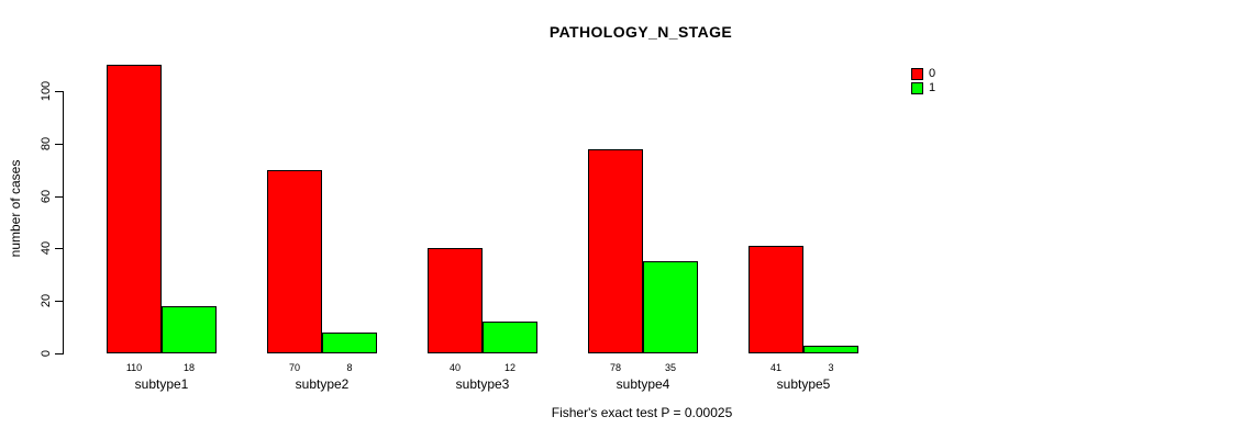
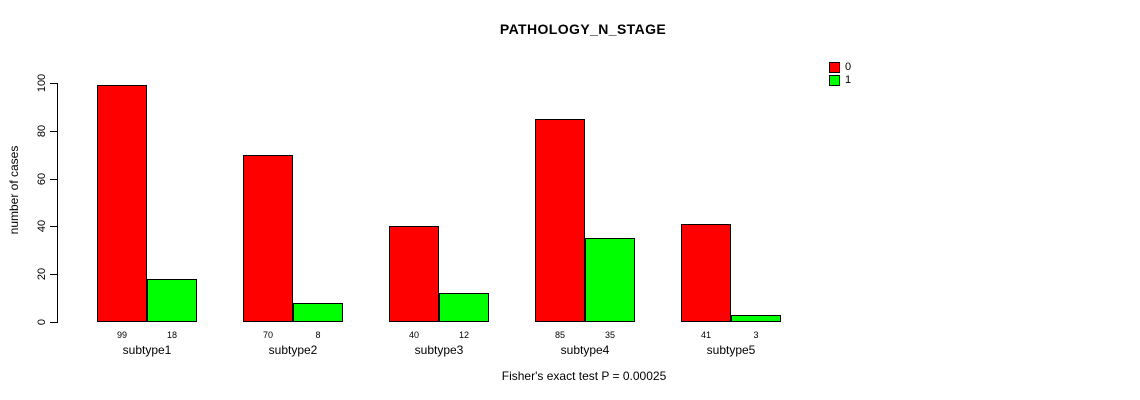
0/subtype1: 110 -> 99
0/subtype4: 78 -> 85
